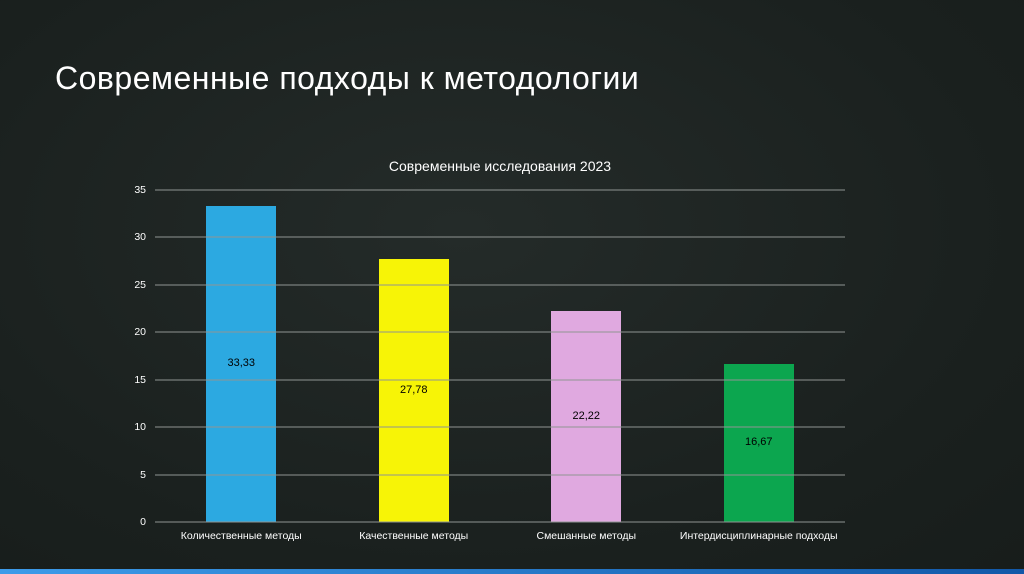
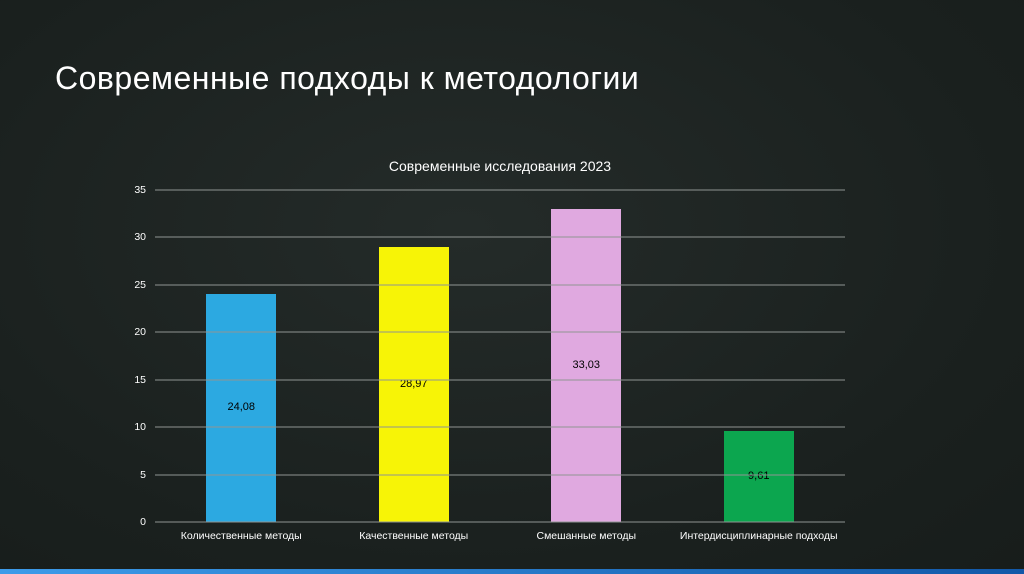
Количественные методы: 33,33 -> 24,08
Качественные методы: 27,78 -> 28,97
Смешанные методы: 22,22 -> 33,03
Интердисциплинарные подходы: 16,67 -> 9,61
